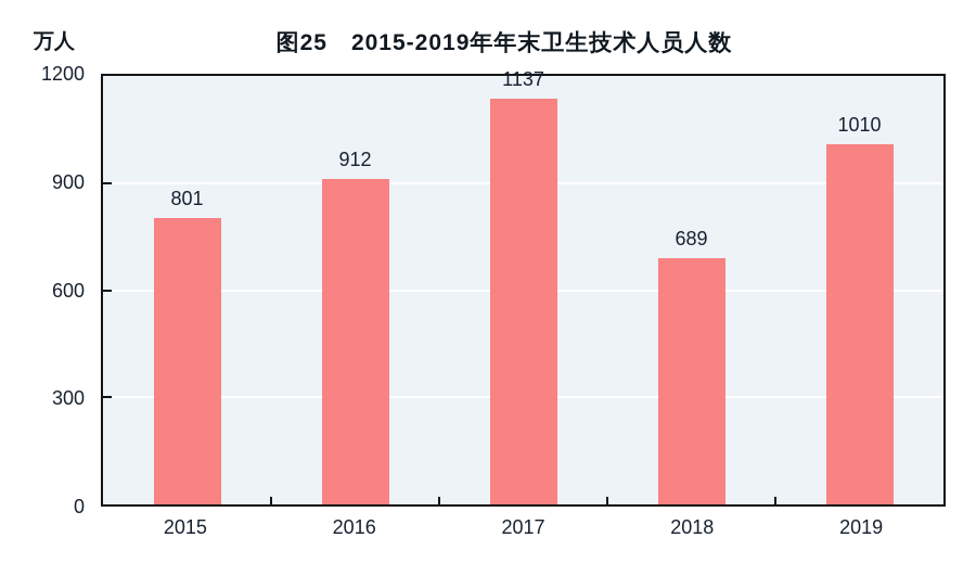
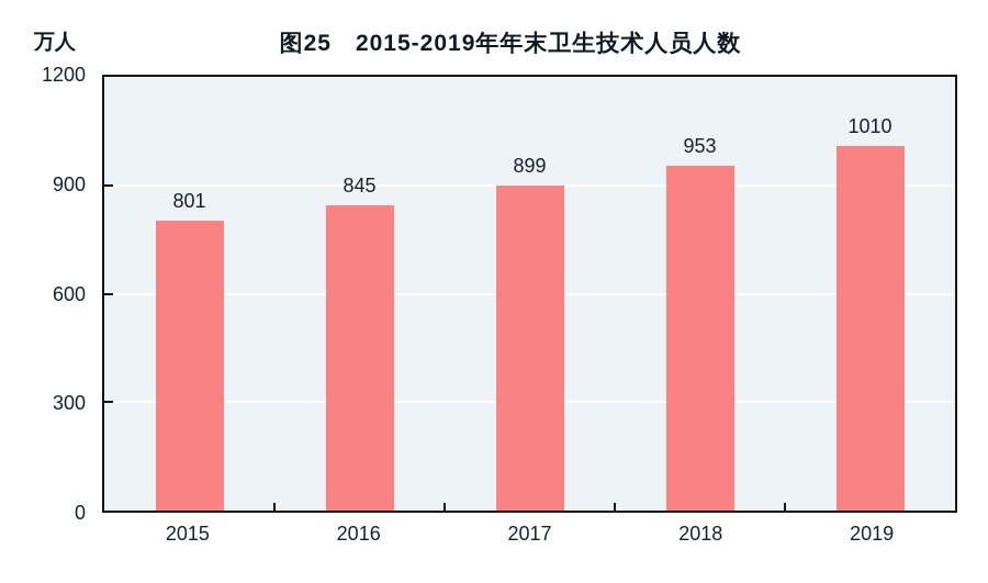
2016: 912 -> 845
2017: 1137 -> 899
2018: 689 -> 953
